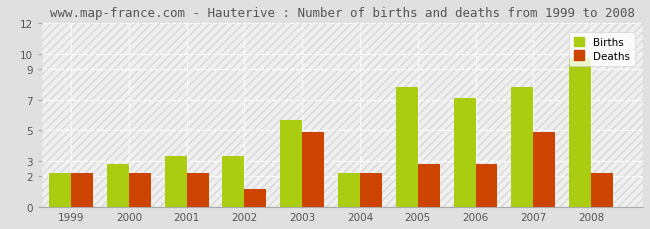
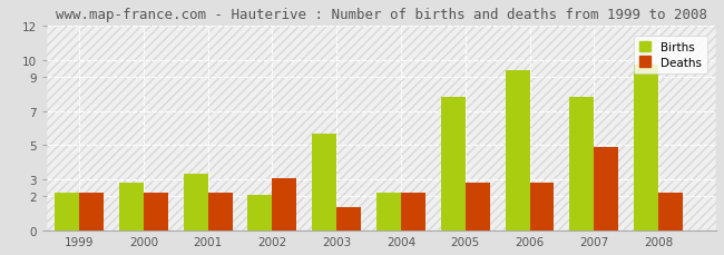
Births/2002: 3.4 -> 2.1
Deaths/2002: 1.2 -> 3.1
Deaths/2003: 4.9 -> 1.4
Births/2006: 7.1 -> 9.4
